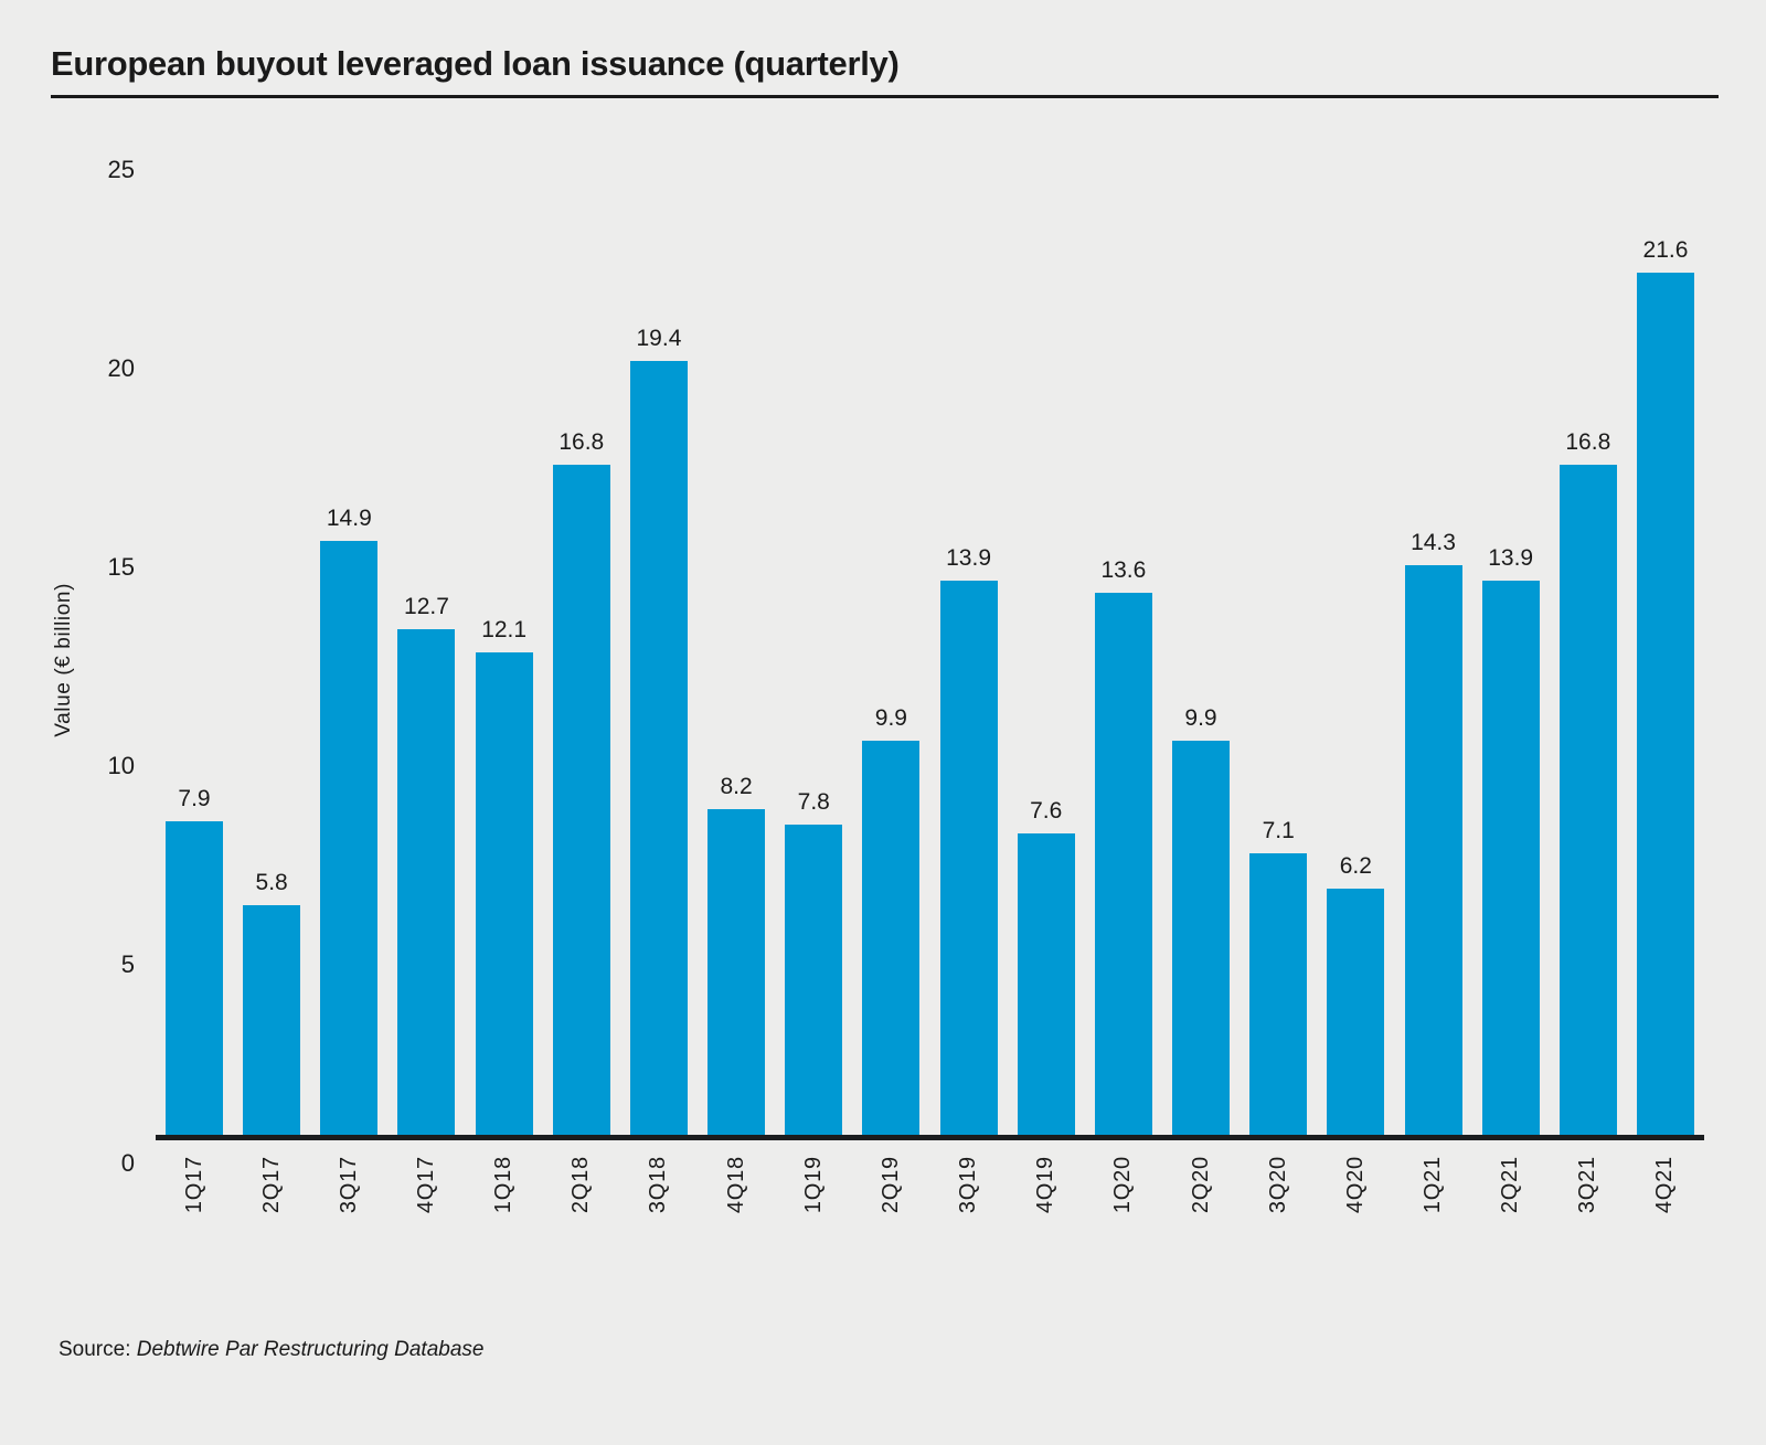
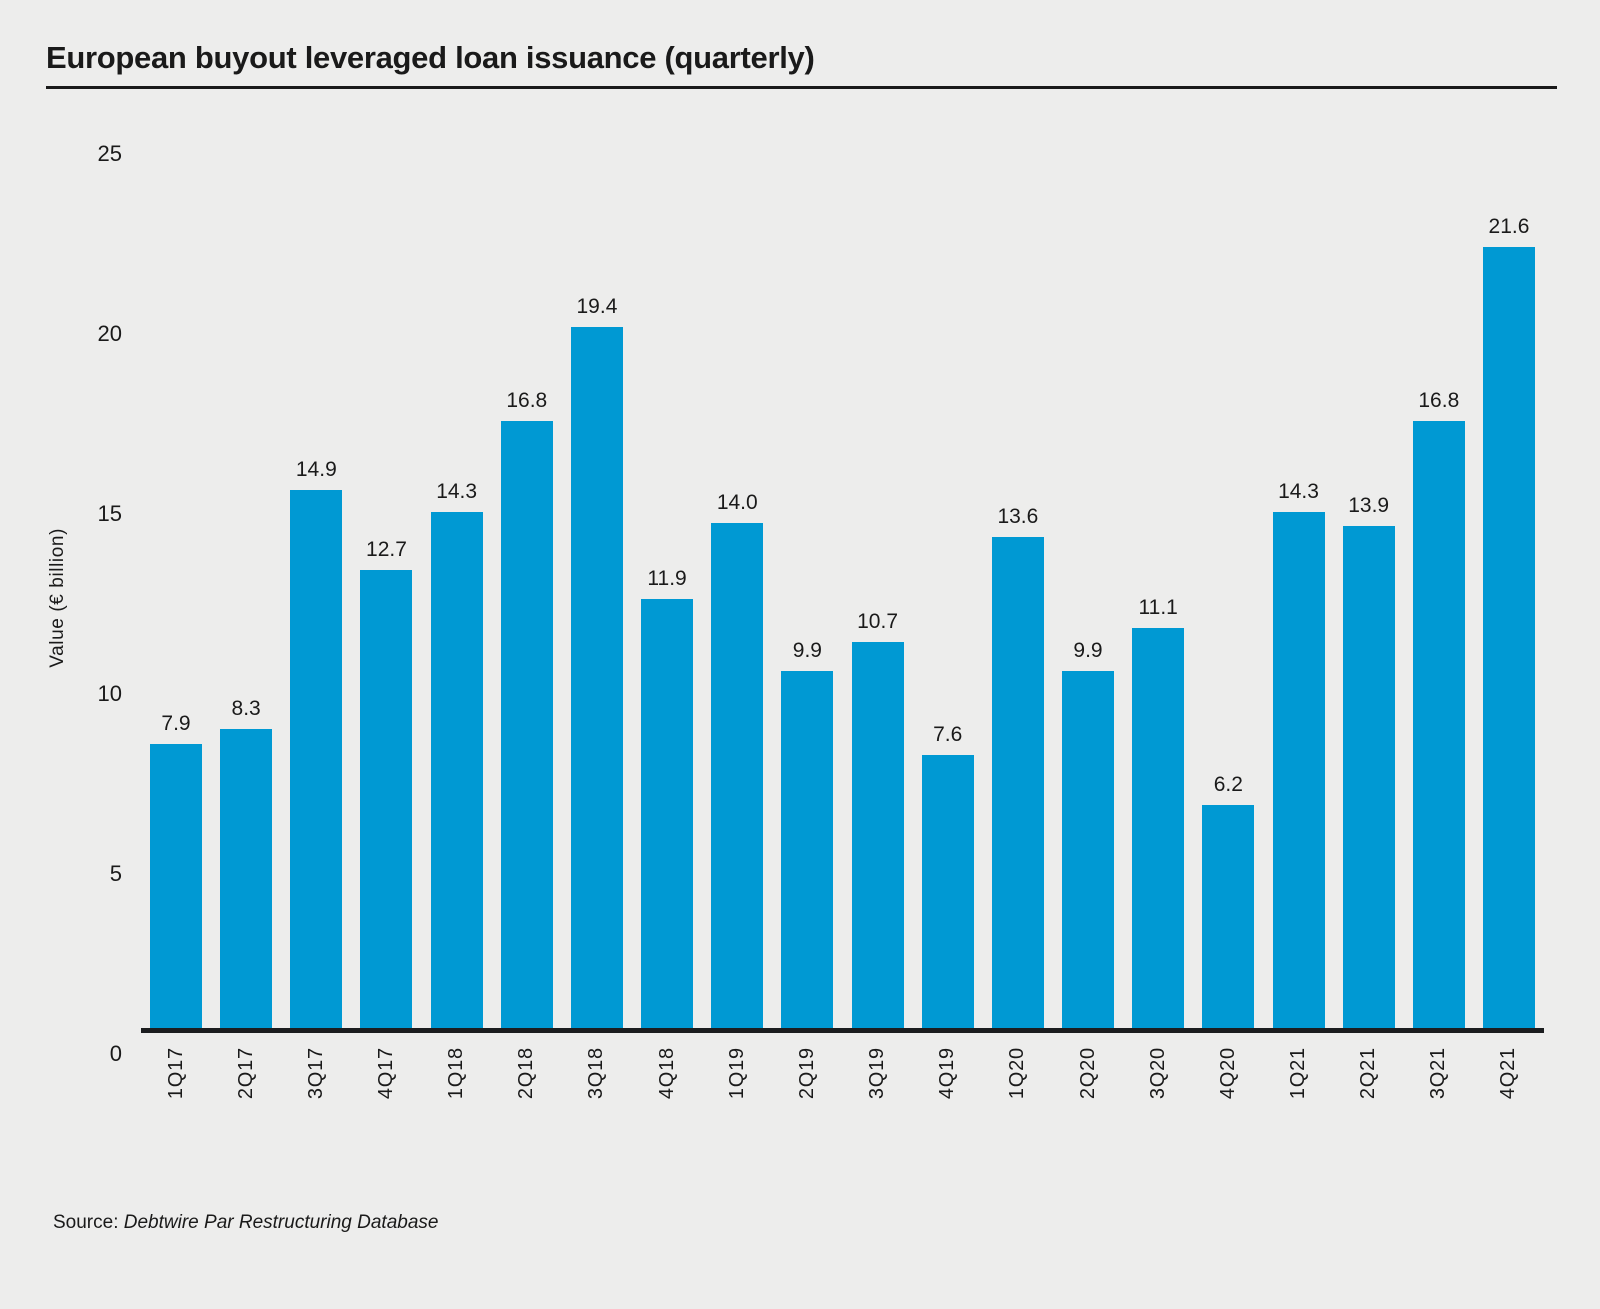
2Q17: 5.8 -> 8.3
1Q18: 12.1 -> 14.3
4Q18: 8.2 -> 11.9
1Q19: 7.8 -> 14.0
3Q19: 13.9 -> 10.7
3Q20: 7.1 -> 11.1
